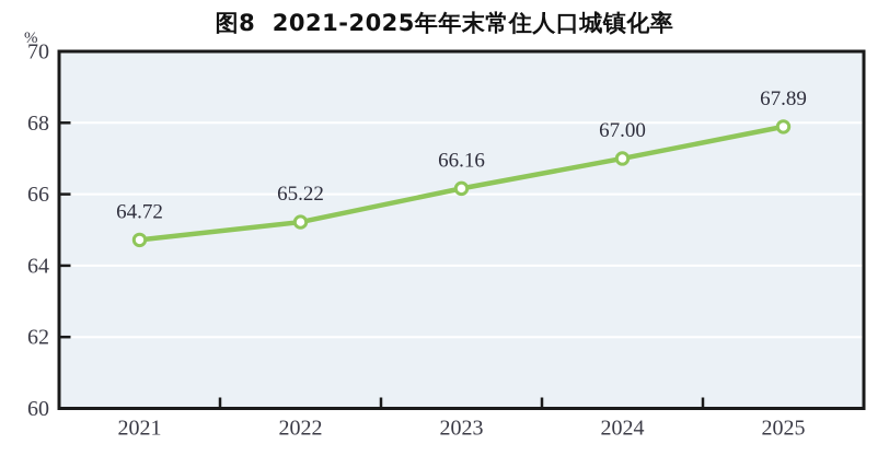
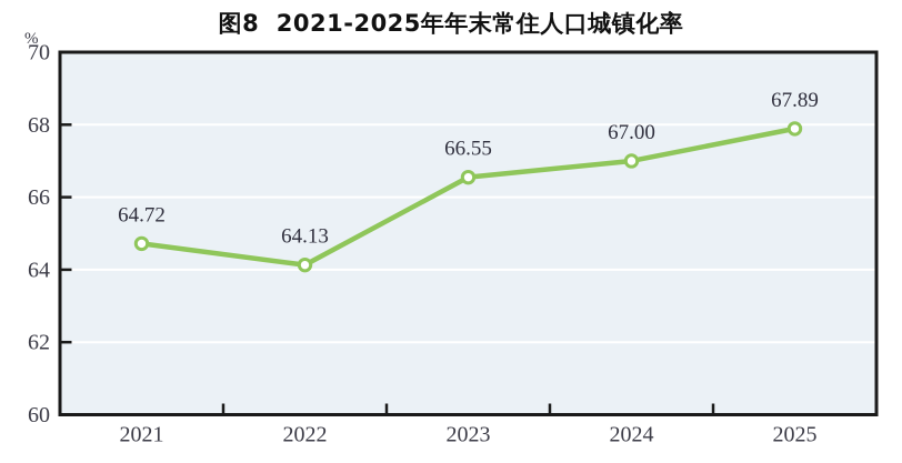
2022: 65.22 -> 64.13
2023: 66.16 -> 66.55
